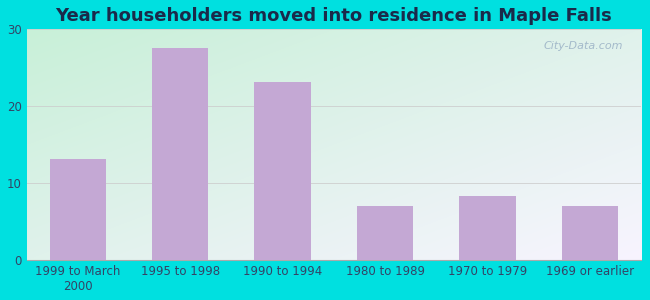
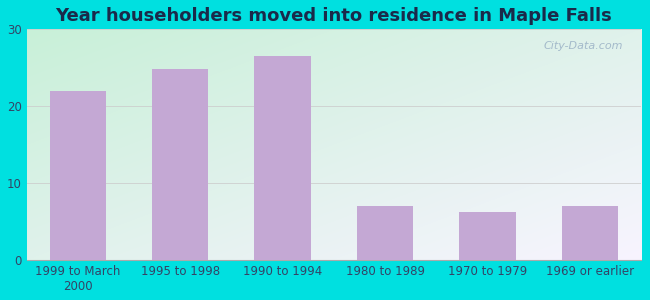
1999 to March 2000: 13.2 -> 22.0
1995 to 1998: 27.6 -> 24.8
1990 to 1994: 23.2 -> 26.5
1970 to 1979: 8.4 -> 6.3
